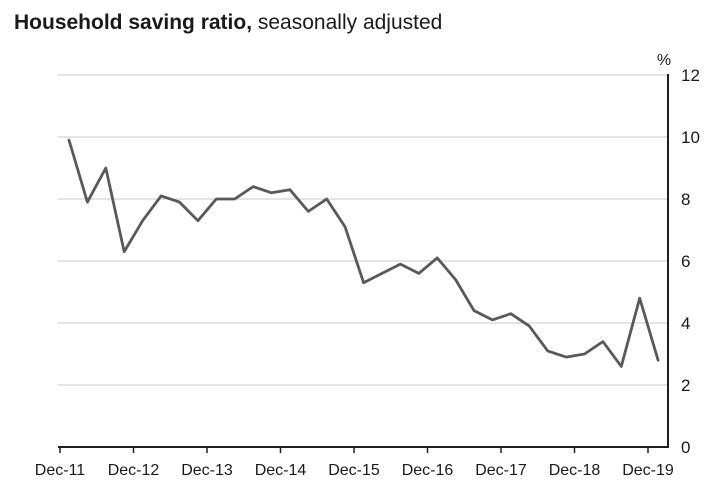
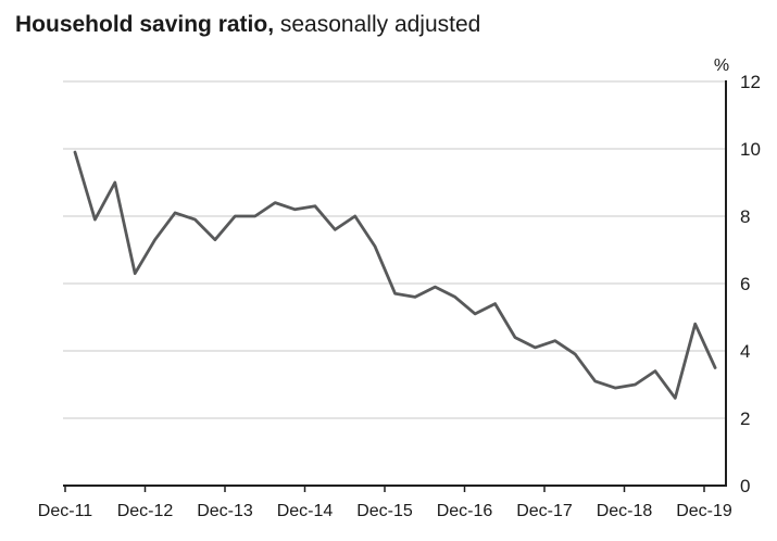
Dec-15: 5.3 -> 5.7
Dec-16: 6.1 -> 5.1
Dec-19: 2.8 -> 3.5
